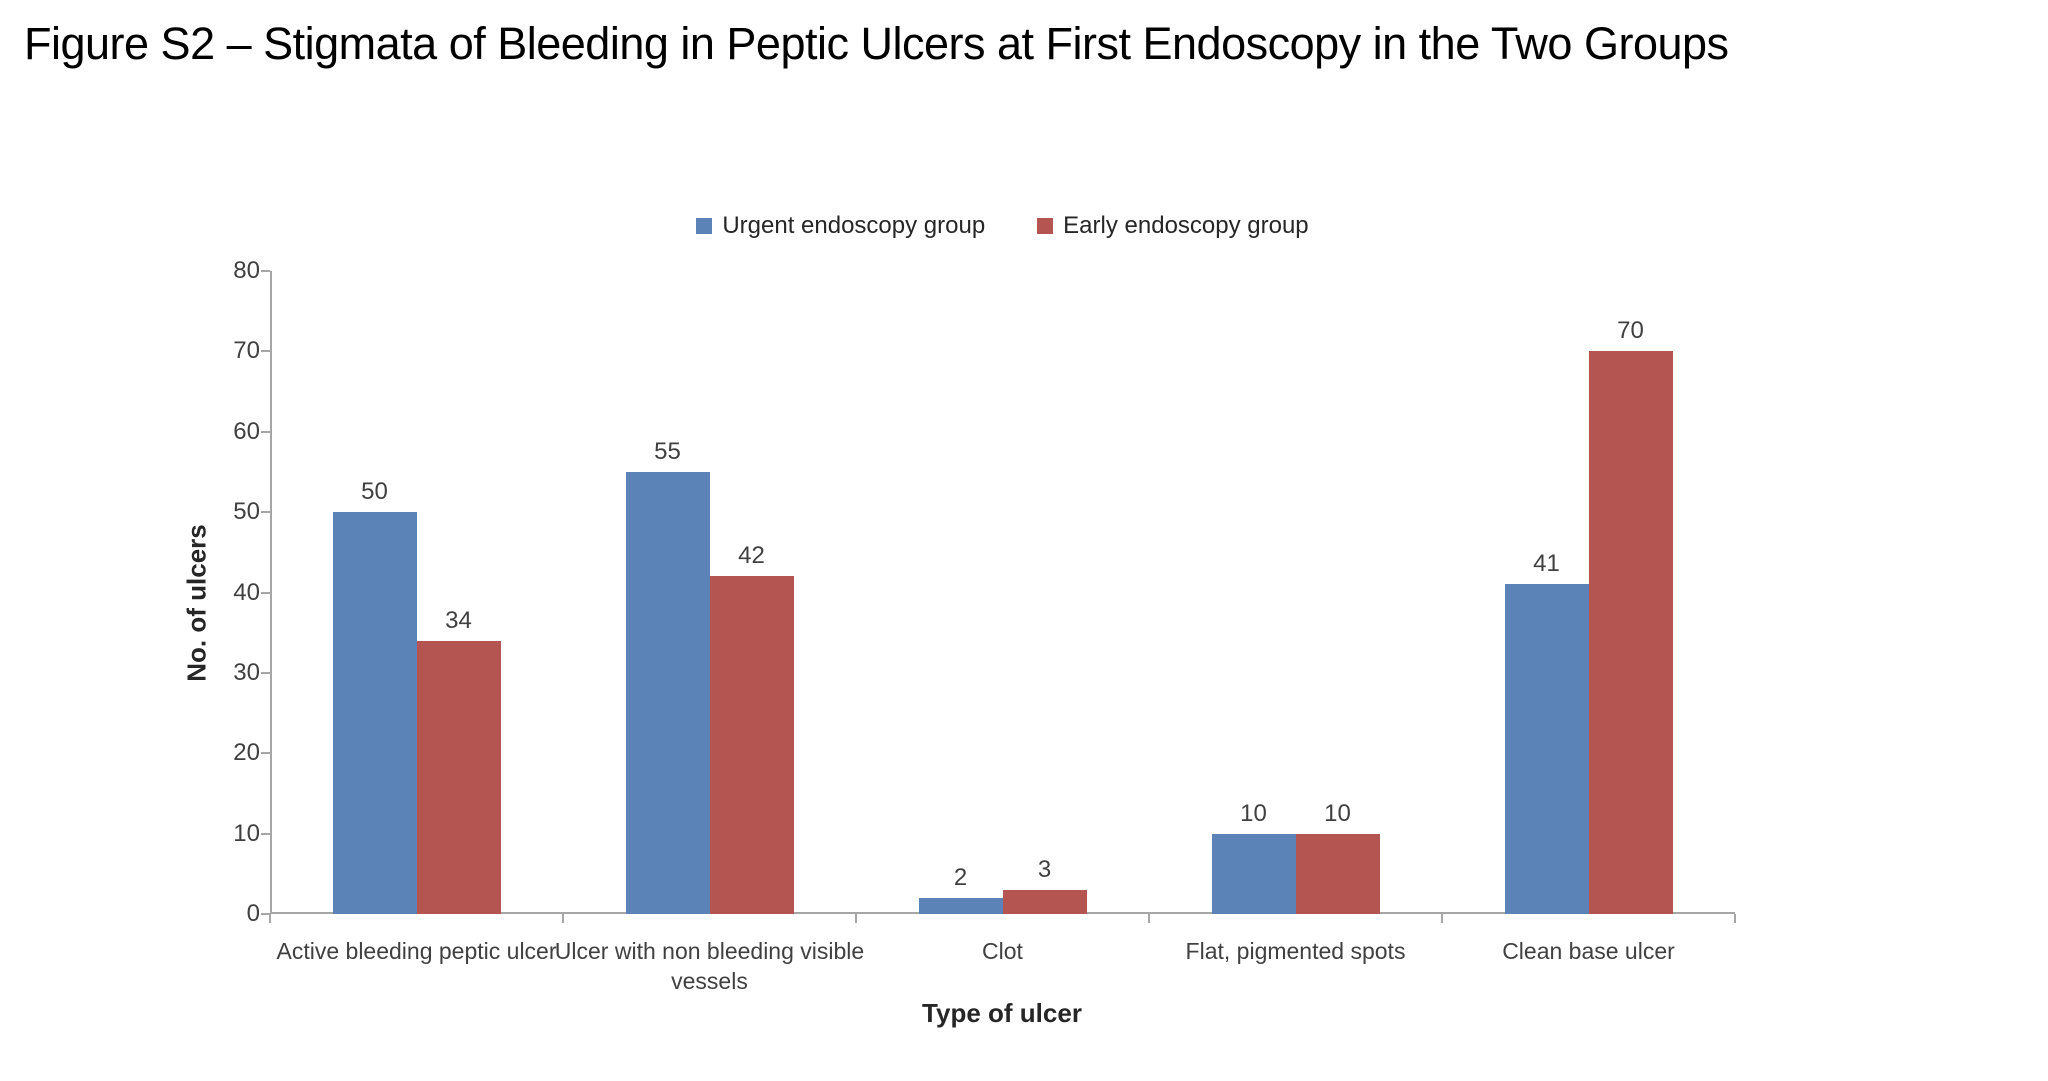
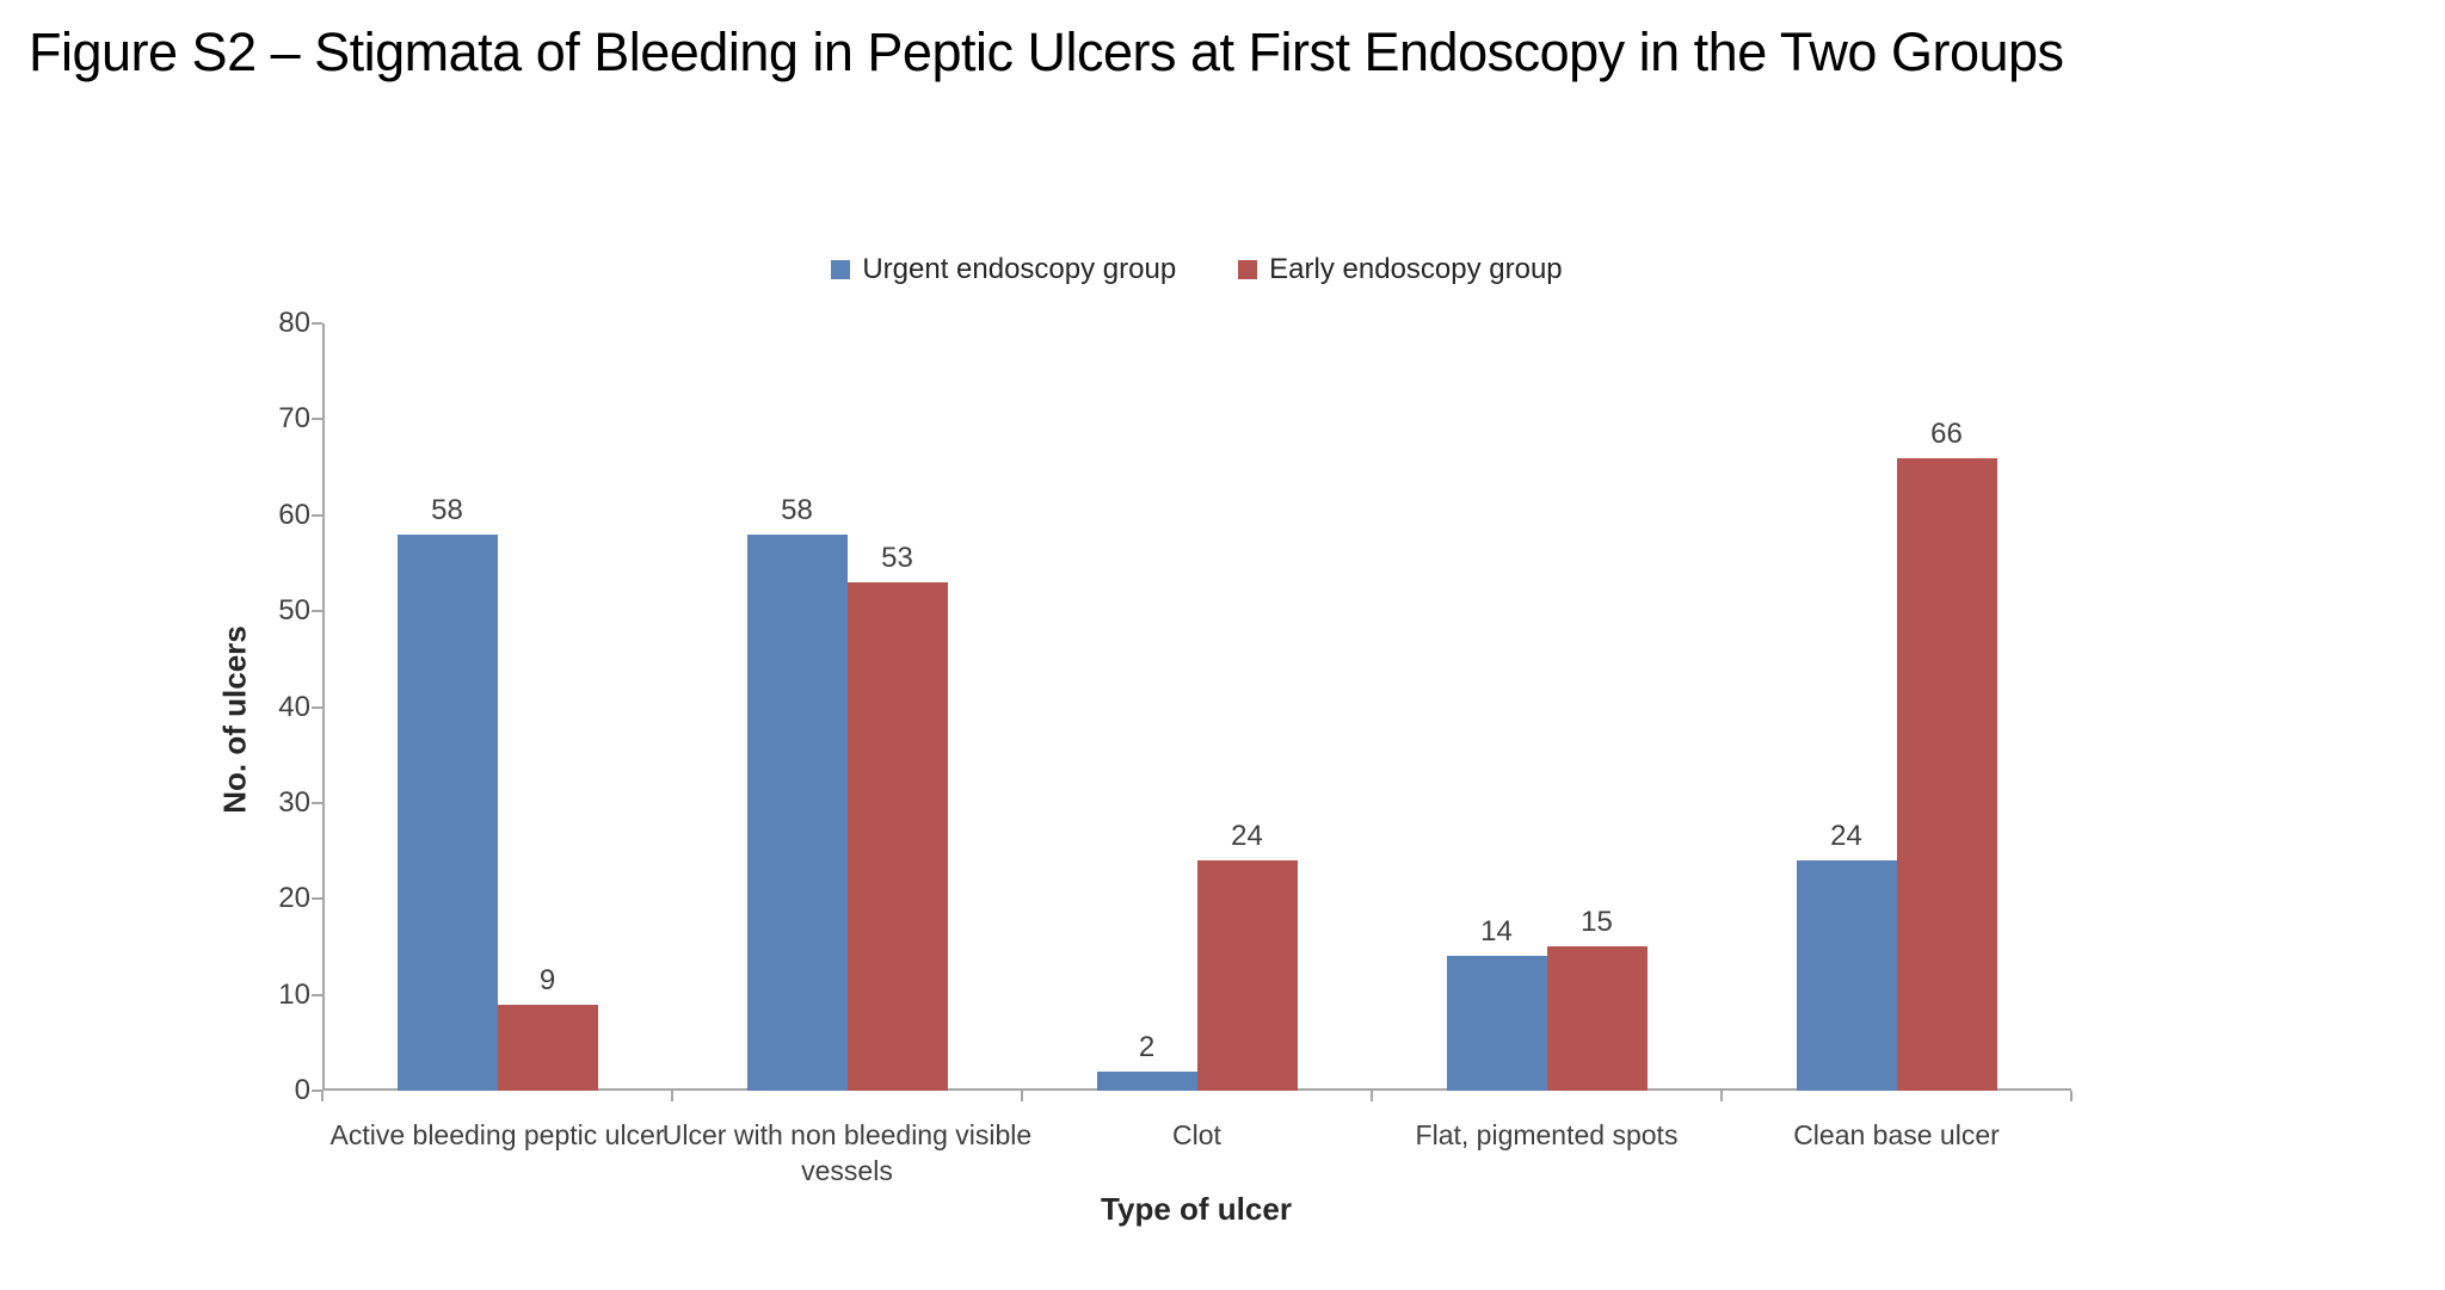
Urgent endoscopy group/Active bleeding peptic ulcer: 50 -> 58
Early endoscopy group/Active bleeding peptic ulcer: 34 -> 9
Urgent endoscopy group/Ulcer with non bleeding visible vessels: 55 -> 58
Early endoscopy group/Ulcer with non bleeding visible vessels: 42 -> 53
Early endoscopy group/Clot: 3 -> 24
Urgent endoscopy group/Flat, pigmented spots: 10 -> 14
Early endoscopy group/Flat, pigmented spots: 10 -> 15
Urgent endoscopy group/Clean base ulcer: 41 -> 24
Early endoscopy group/Clean base ulcer: 70 -> 66
